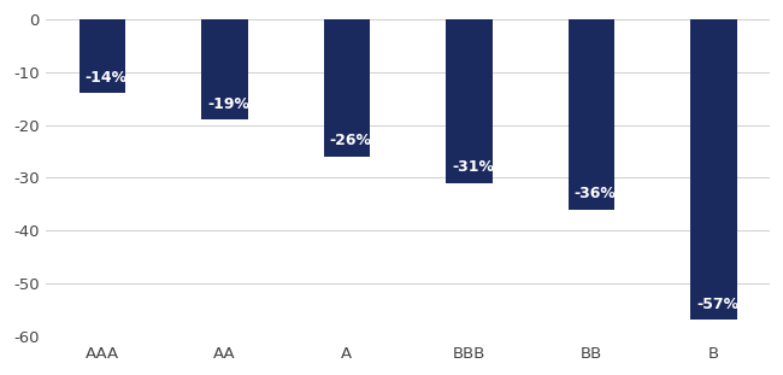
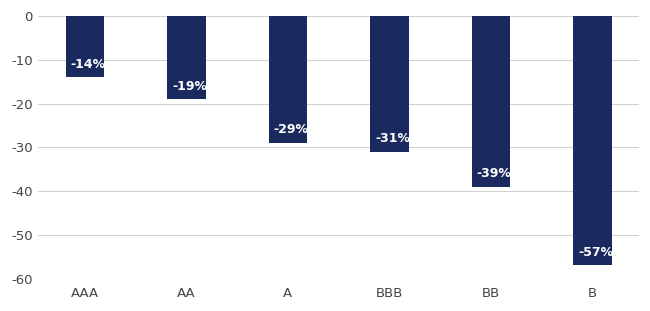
A: -26% -> -29%
BB: -36% -> -39%
